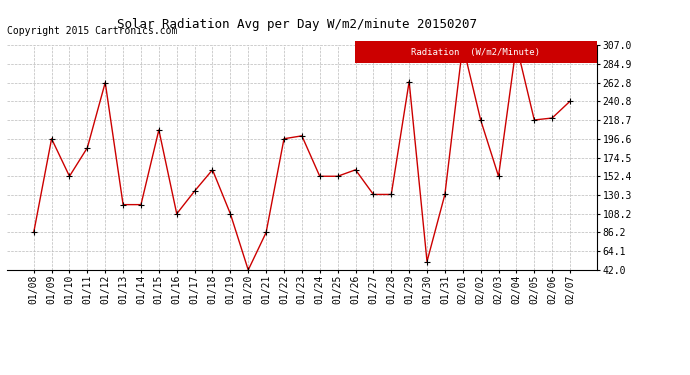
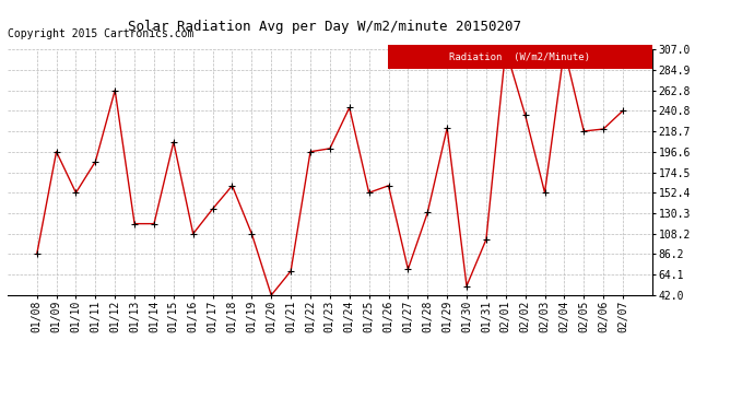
01/21: 86 -> 68
01/24: 152 -> 244
01/27: 131 -> 70
01/29: 264 -> 222
01/31: 131 -> 102
02/02: 219 -> 236
